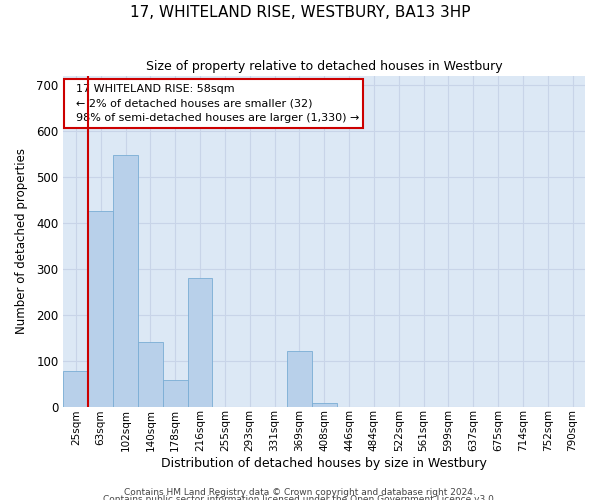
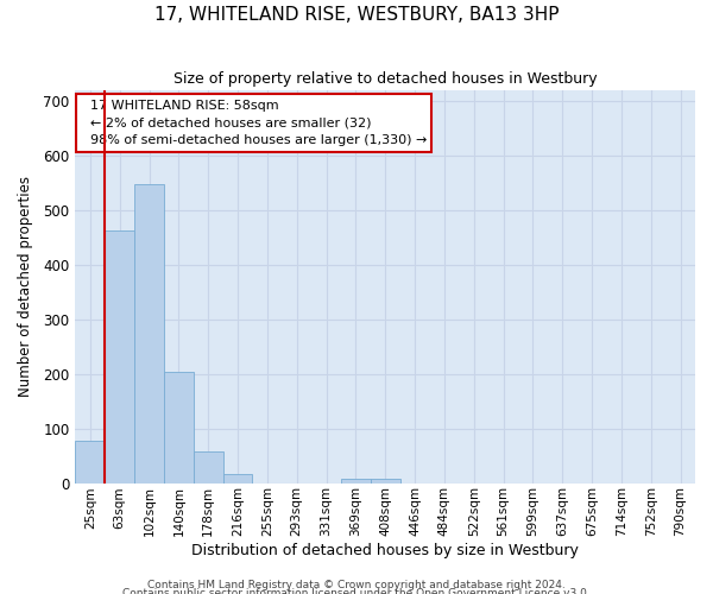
63sqm: 425 -> 462
140sqm: 140 -> 204
216sqm: 280 -> 16
369sqm: 120 -> 8
